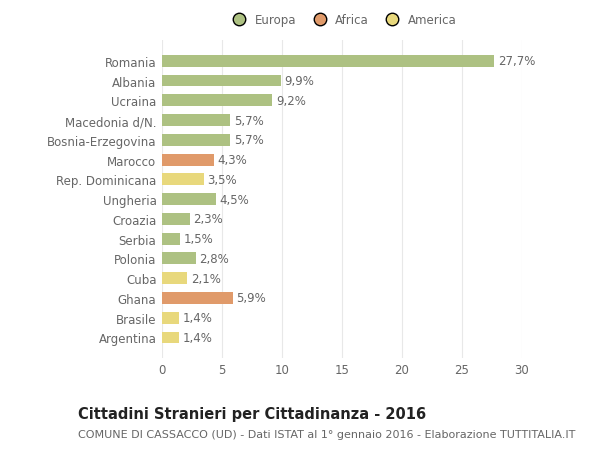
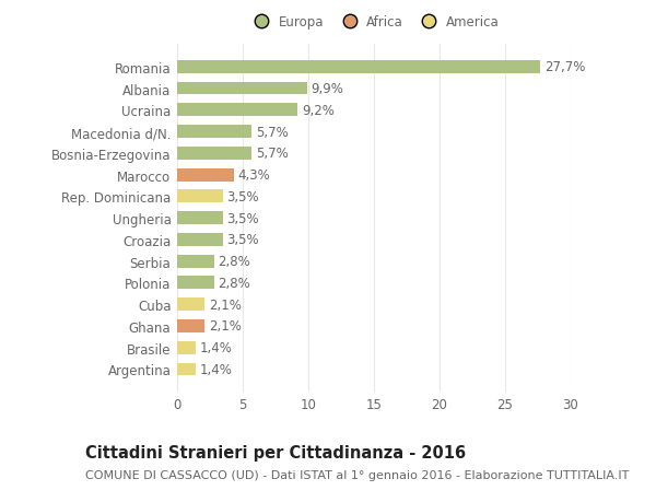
Ungheria: 4,5% -> 3,5%
Croazia: 2,3% -> 3,5%
Serbia: 1,5% -> 2,8%
Ghana: 5,9% -> 2,1%
